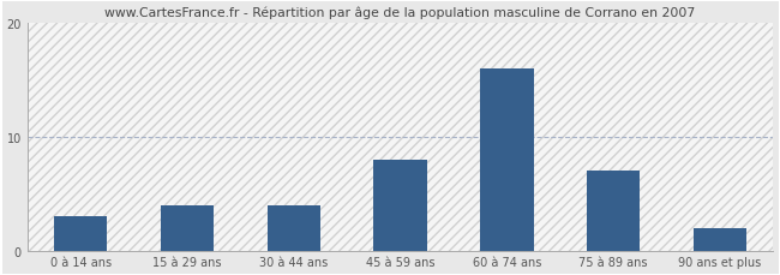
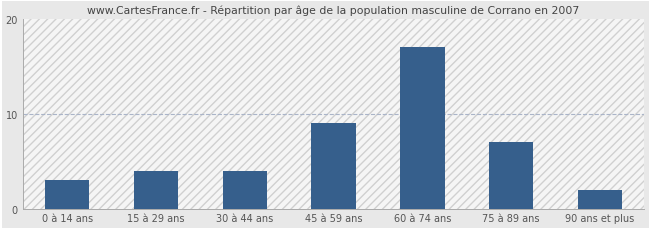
45 à 59 ans: 8 -> 9
60 à 74 ans: 16 -> 17
